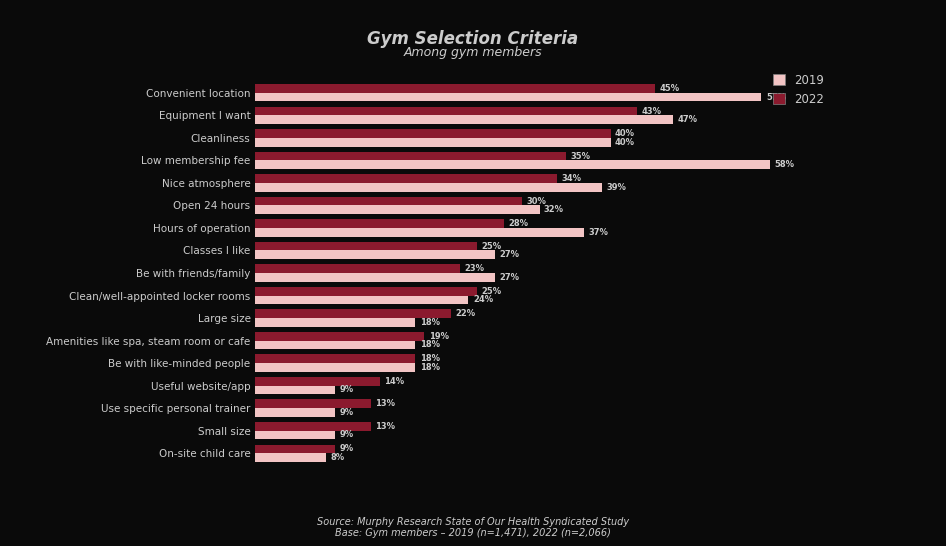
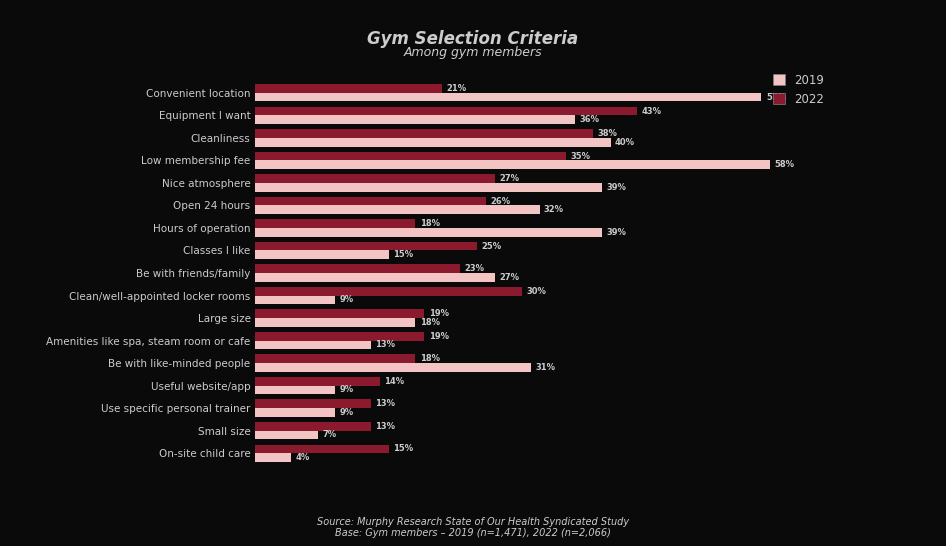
2022/Convenient location: 45% -> 21%
2019/Equipment I want: 47% -> 36%
2022/Cleanliness: 40% -> 38%
2022/Nice atmosphere: 34% -> 27%
2022/Open 24 hours: 30% -> 26%
2022/Hours of operation: 28% -> 18%
2019/Hours of operation: 37% -> 39%
2019/Classes I like: 27% -> 15%
2022/Clean/well-appointed locker rooms: 25% -> 30%
2019/Clean/well-appointed locker rooms: 24% -> 9%
2022/Large size: 22% -> 19%
2019/Amenities like spa, steam room or cafe: 18% -> 13%
2019/Be with like-minded people: 18% -> 31%
2019/Small size: 9% -> 7%
2022/On-site child care: 9% -> 15%
2019/On-site child care: 8% -> 4%
